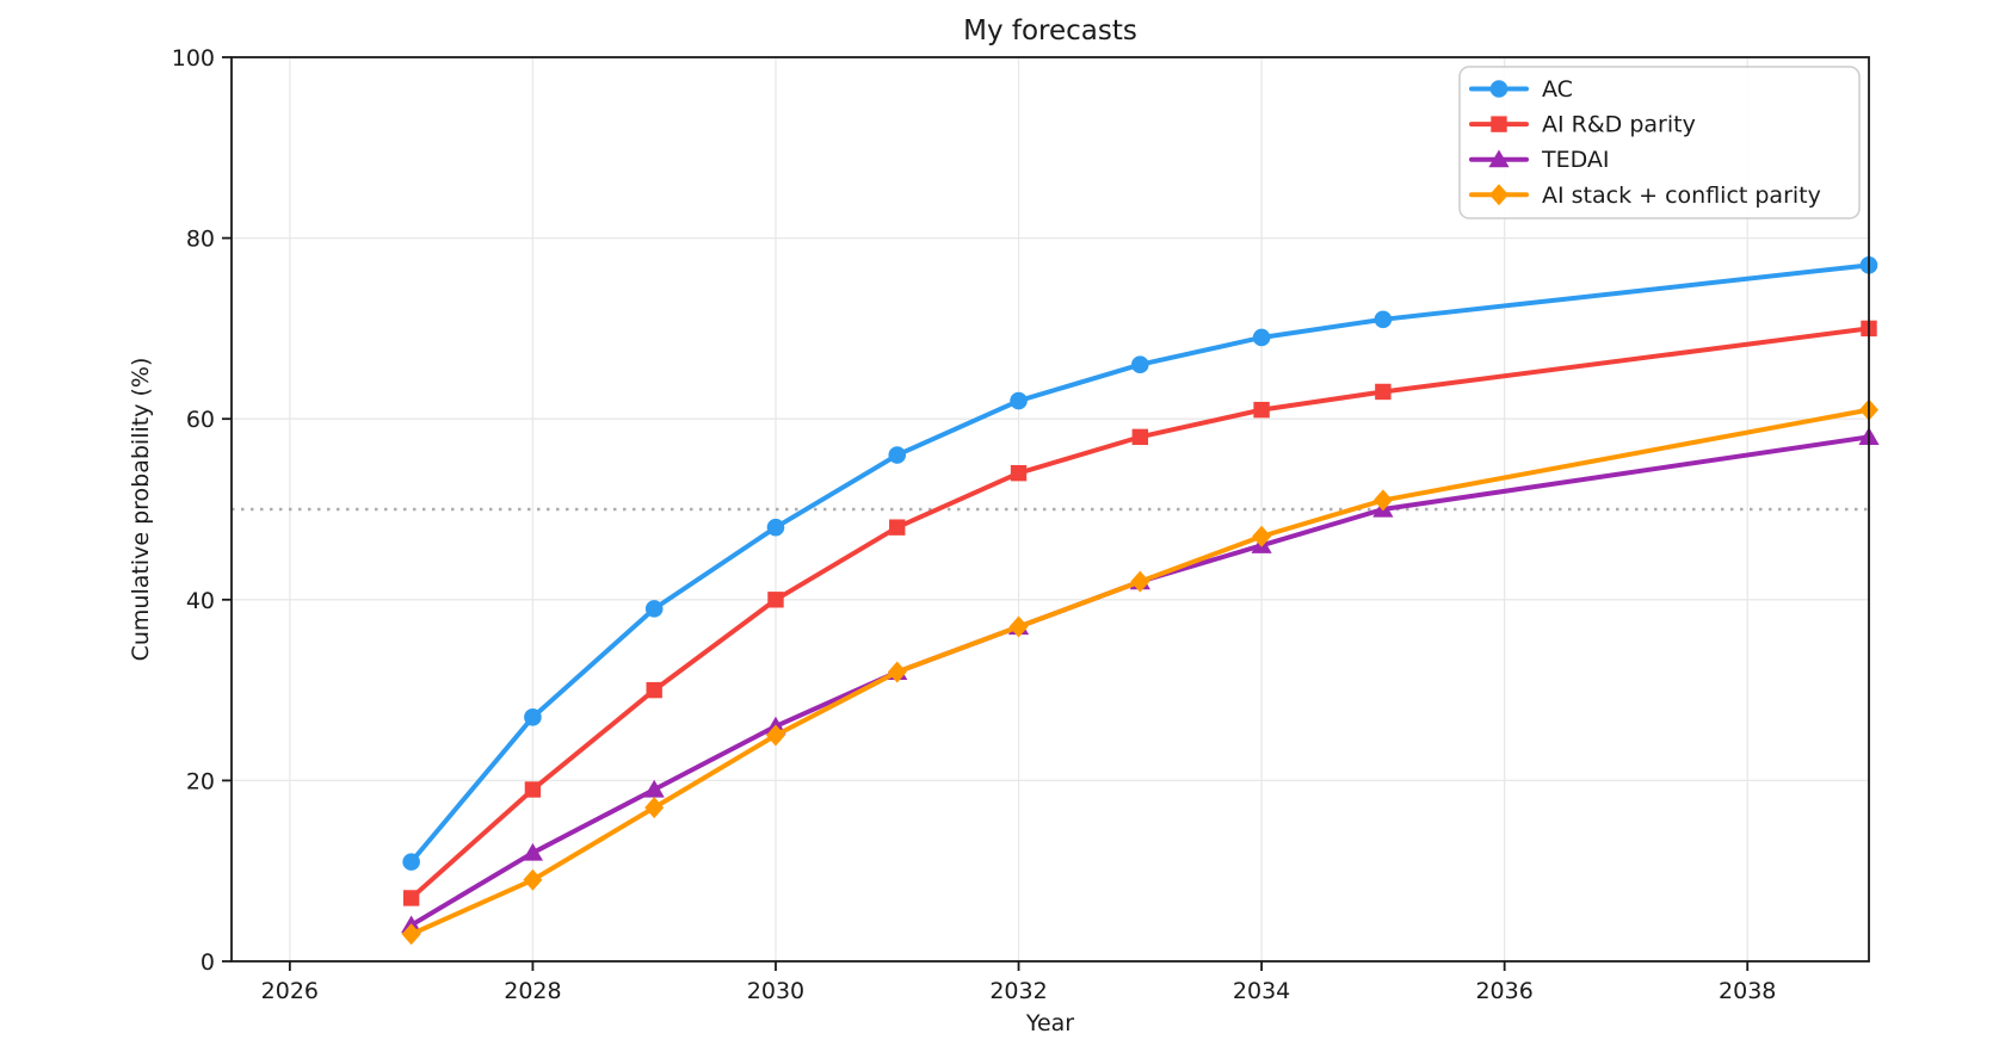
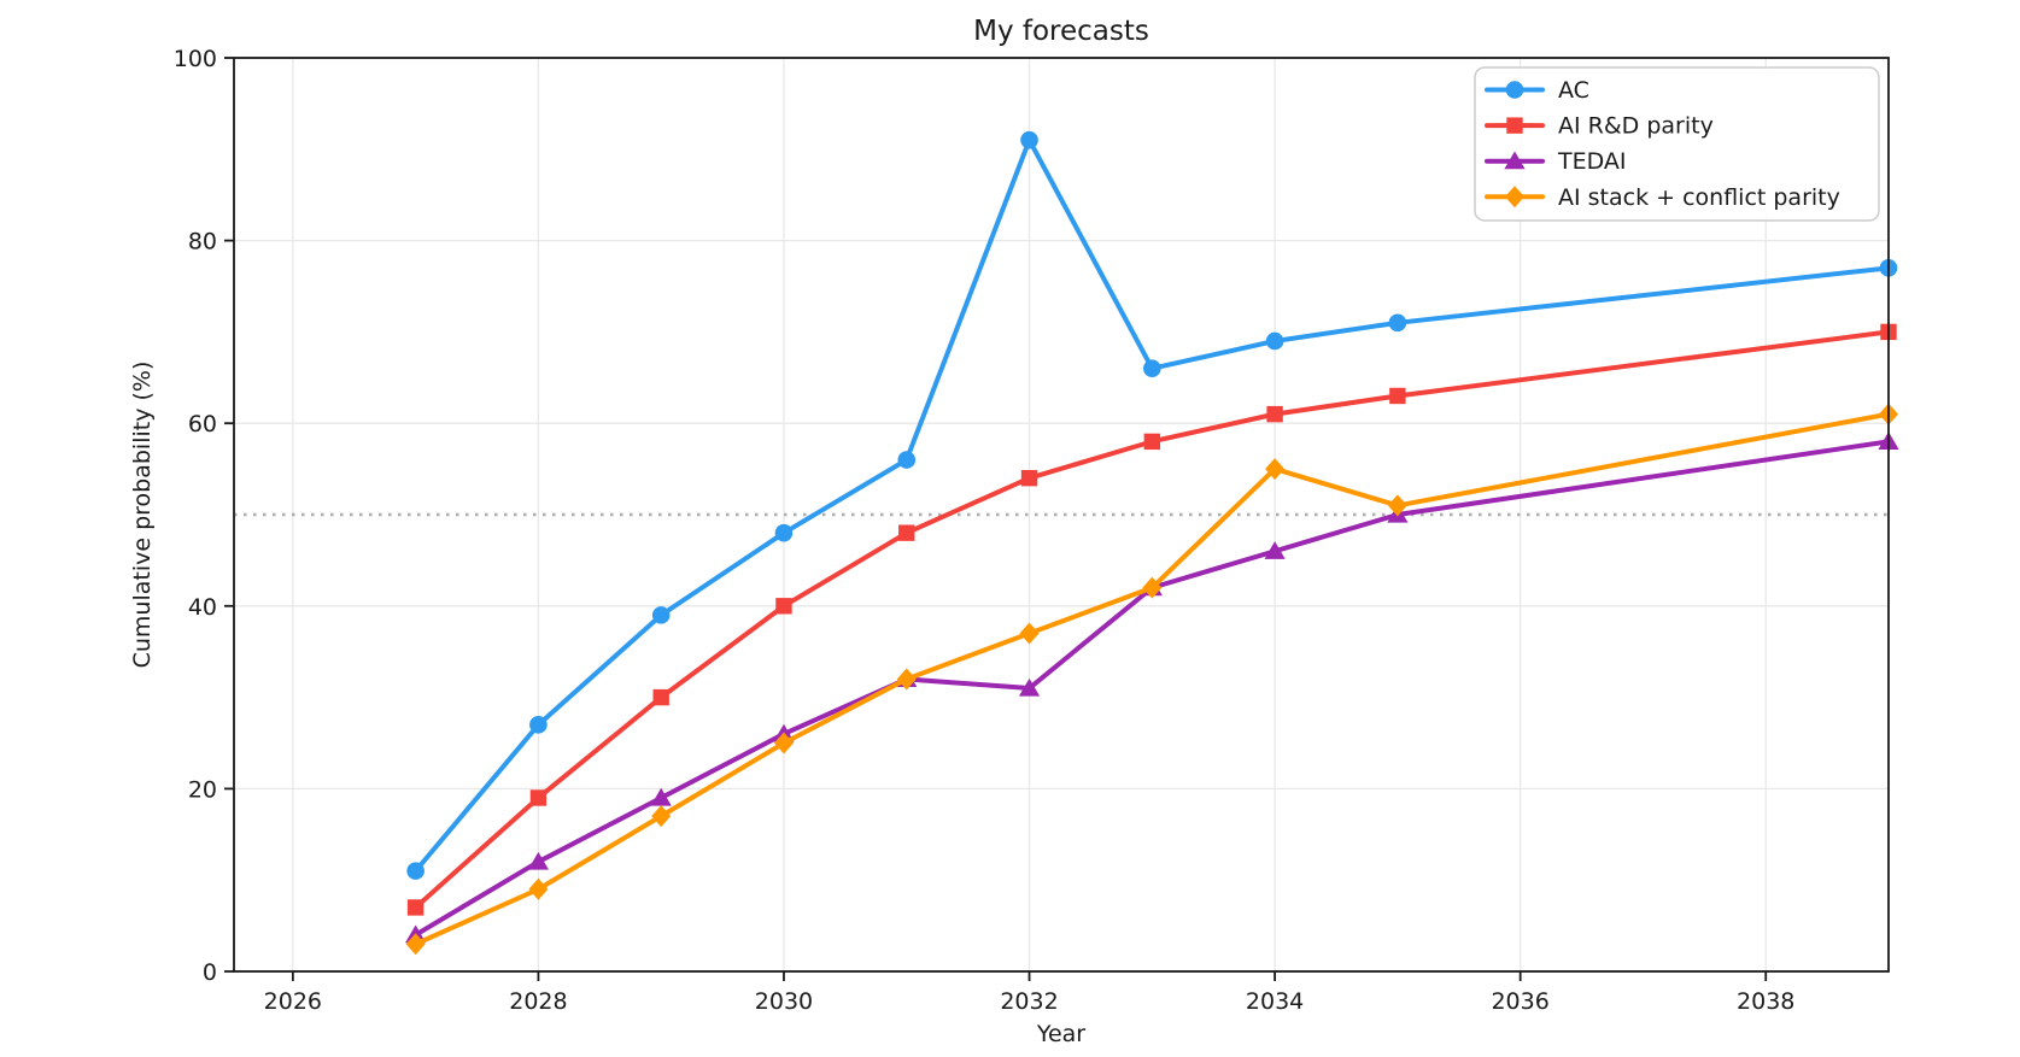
AC/2032: 62 -> 91
TEDAI/2032: 37 -> 31
AI stack + conflict parity/2034: 47 -> 55
